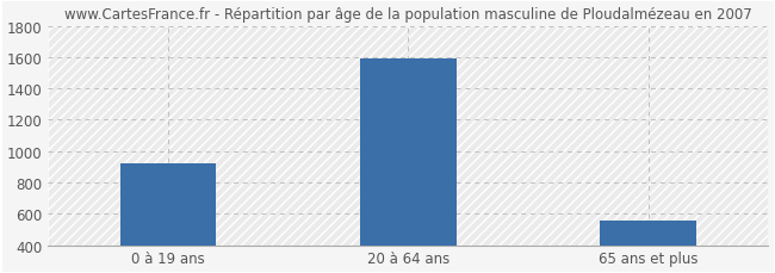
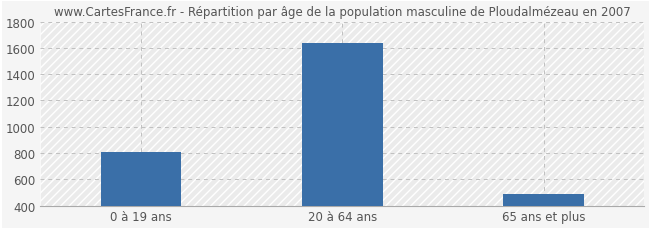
0 à 19 ans: 920 -> 810
20 à 64 ans: 1590 -> 1640
65 ans et plus: 560 -> 490
